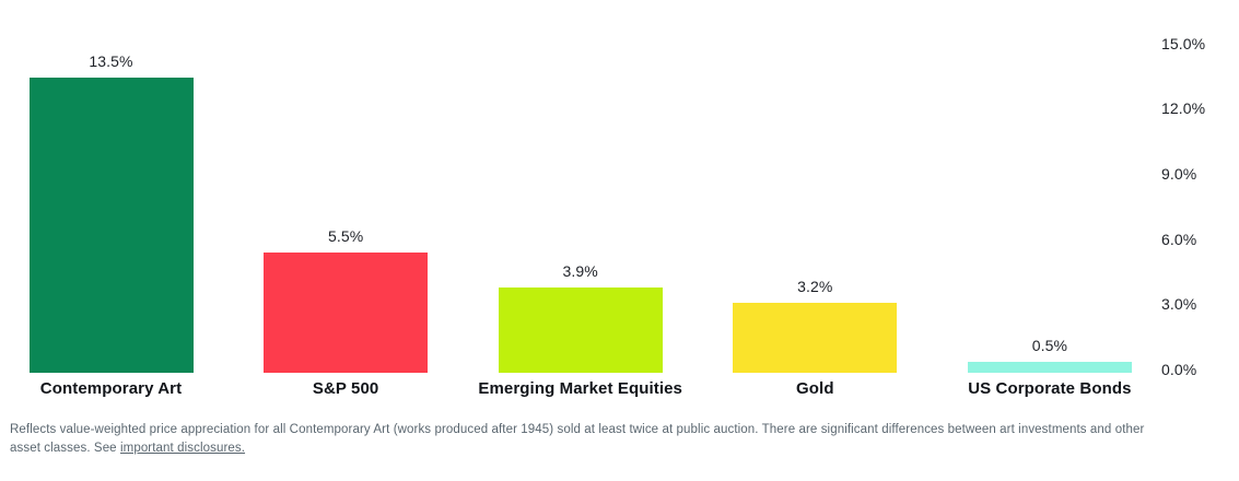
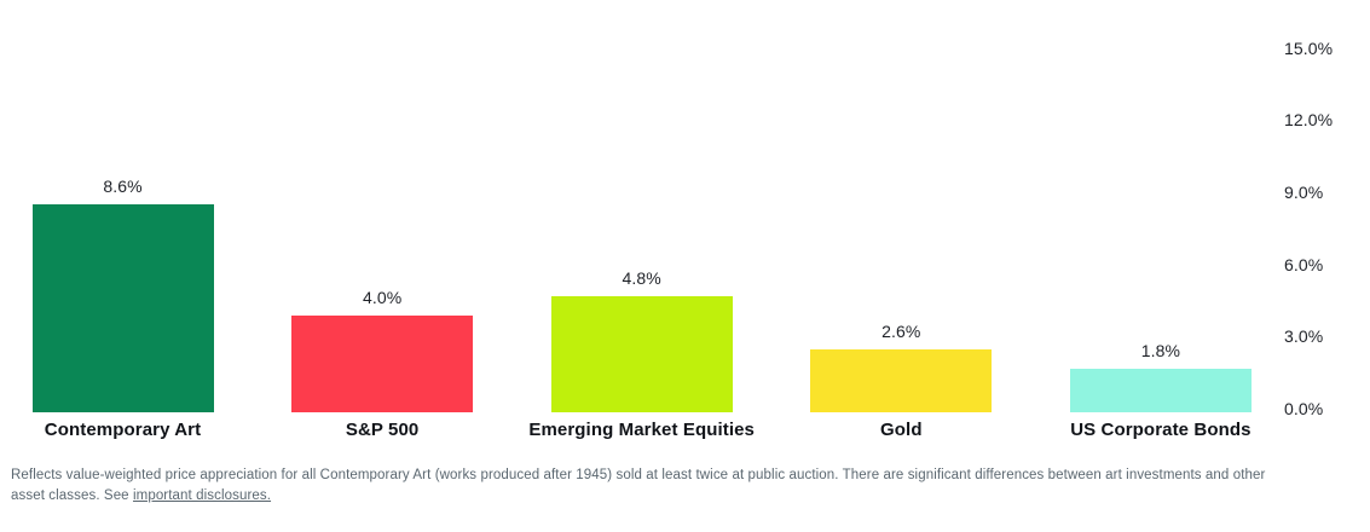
Contemporary Art: 13.5% -> 8.6%
S&P 500: 5.5% -> 4.0%
Emerging Market Equities: 3.9% -> 4.8%
Gold: 3.2% -> 2.6%
US Corporate Bonds: 0.5% -> 1.8%
